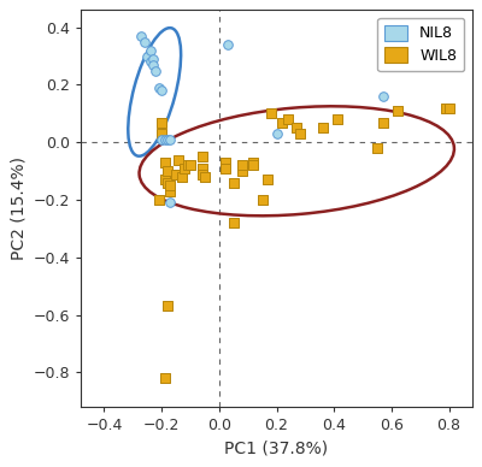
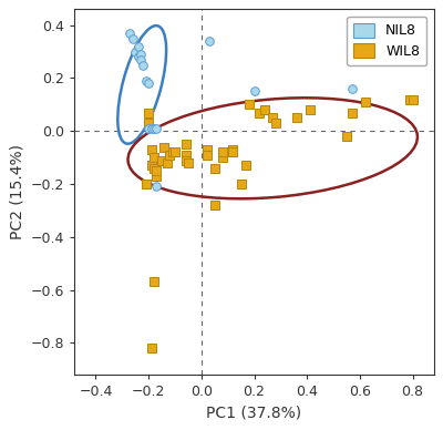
NIL8/0.2: 0.03 -> 0.15
